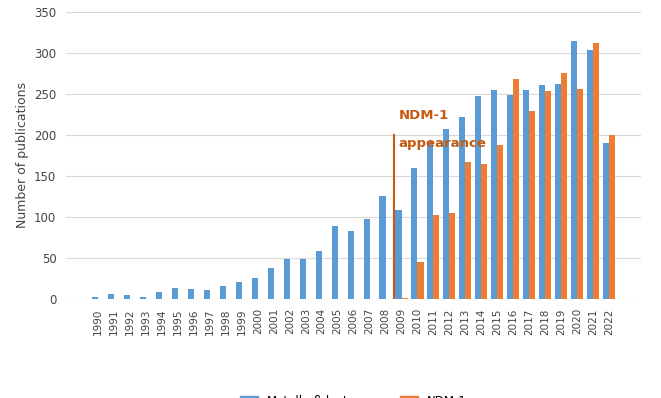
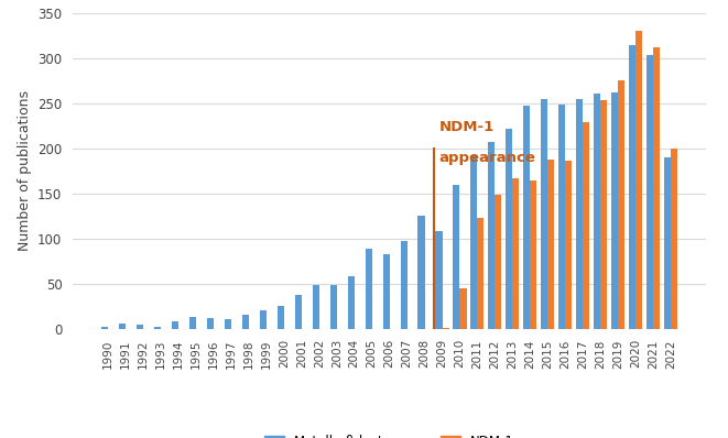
NDM-1/2011: 102 -> 123
NDM-1/2012: 104 -> 148
NDM-1/2016: 268 -> 186
NDM-1/2020: 256 -> 330
